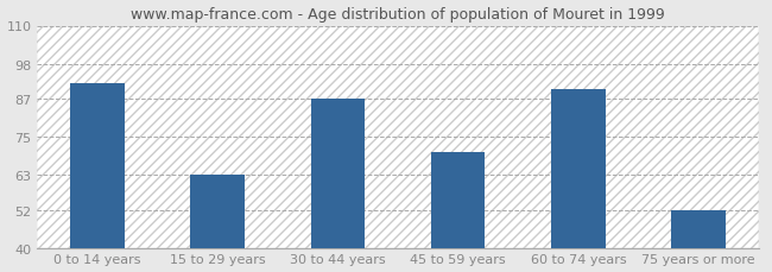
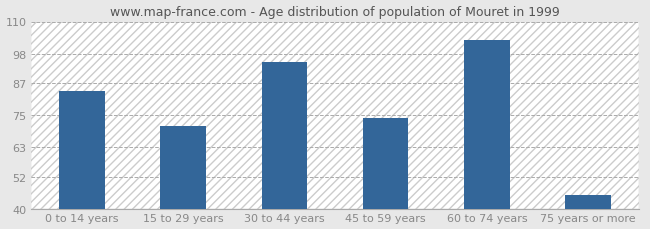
0 to 14 years: 92 -> 84
15 to 29 years: 63 -> 71
30 to 44 years: 87 -> 95
45 to 59 years: 70 -> 74
60 to 74 years: 90 -> 103
75 years or more: 52 -> 45
